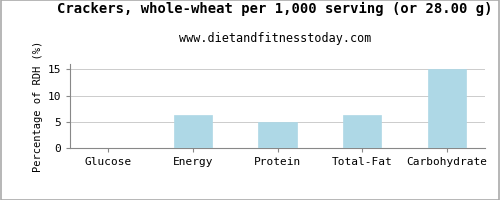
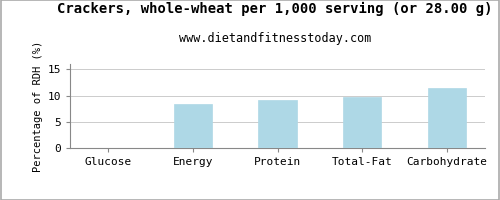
Energy: 6.2 -> 8.4
Protein: 5.0 -> 9.2
Total-Fat: 6.2 -> 9.8
Carbohydrate: 15.0 -> 11.4
